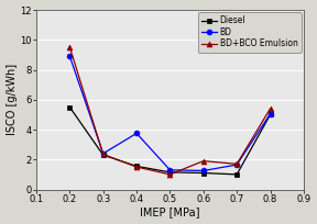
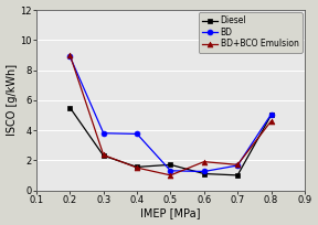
BD+BCO Emulsion/0.2: 9.5 -> 9.0
BD/0.3: 2.4 -> 3.8
Diesel/0.5: 1.1 -> 1.7
BD+BCO Emulsion/0.8: 5.4 -> 4.6
